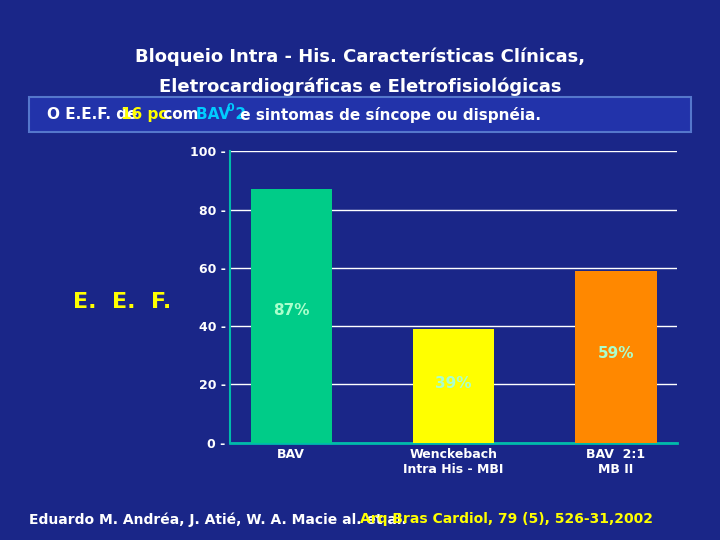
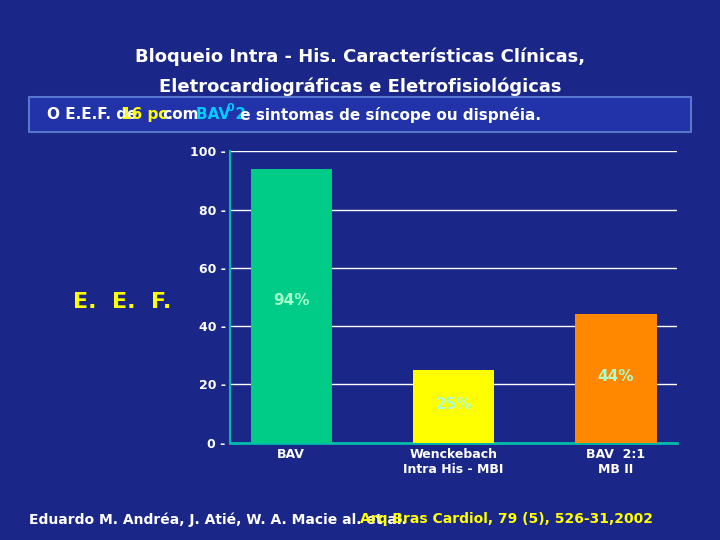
BAV: 87% -> 94%
Wenckebach Intra His - MBI: 39% -> 25%
BAV 2:1 MB II: 59% -> 44%
